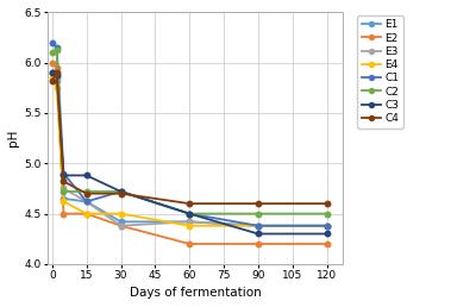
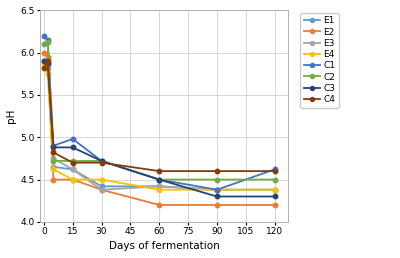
C1/15: 4.62 -> 4.98
C1/120: 4.38 -> 4.62
